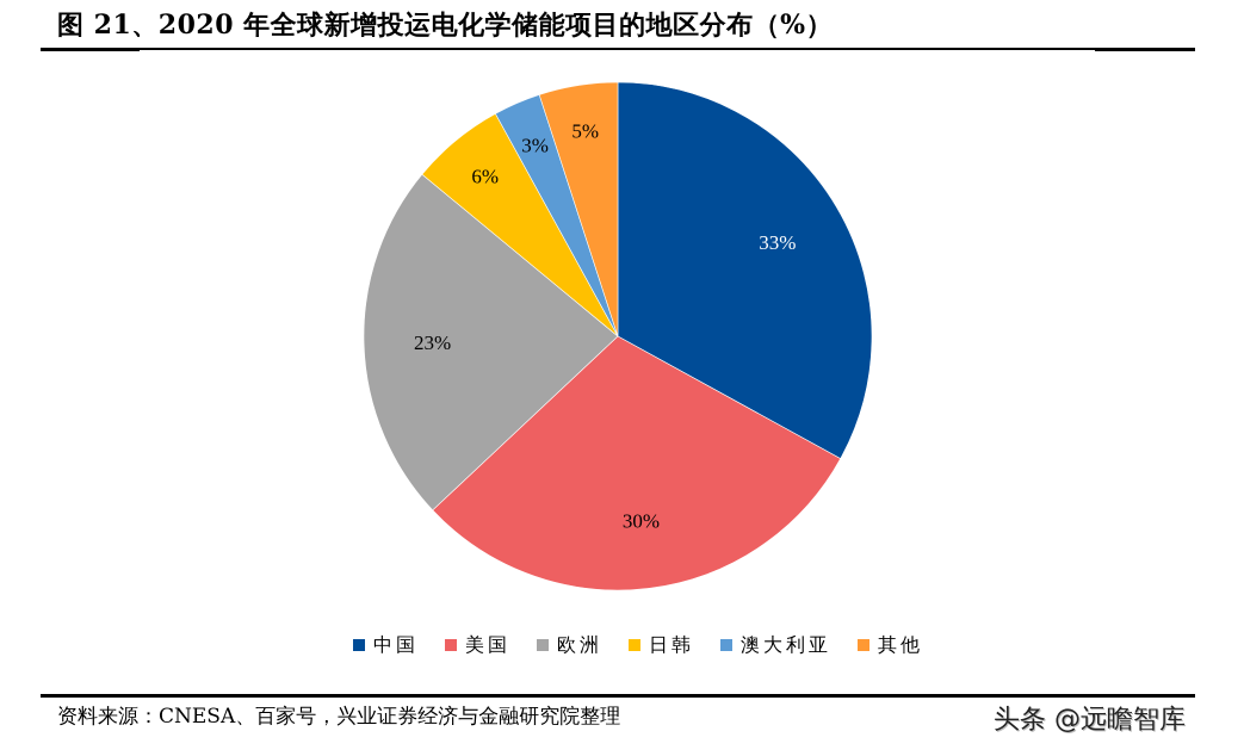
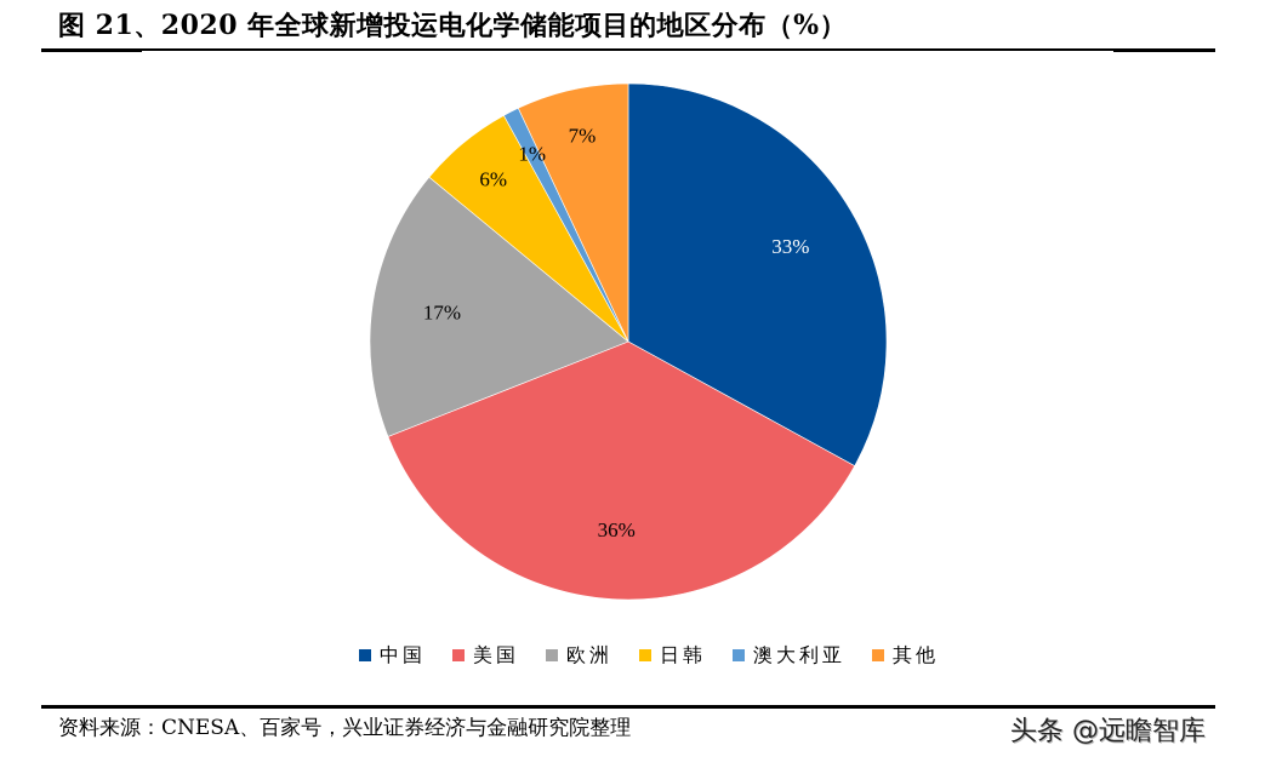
美国: 30% -> 36%
欧洲: 23% -> 17%
澳大利亚: 3% -> 1%
其他: 5% -> 7%
